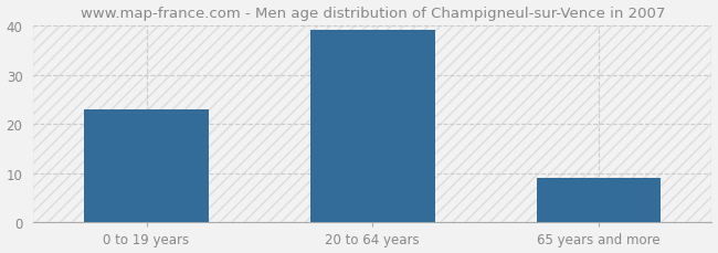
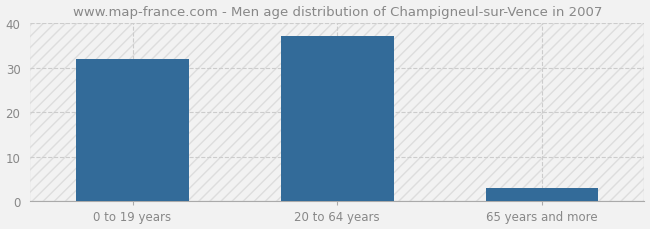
0 to 19 years: 23 -> 32
20 to 64 years: 39 -> 37
65 years and more: 9 -> 3
